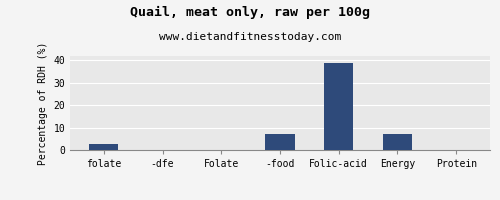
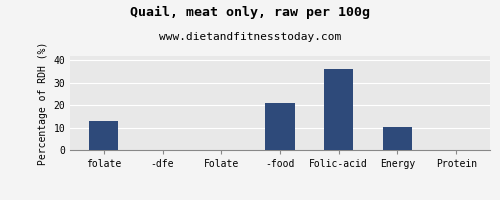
folate: 2.5 -> 13.0
-food: 7.0 -> 21.0
Folic-acid: 39.0 -> 36.0
Energy: 7.0 -> 10.5
